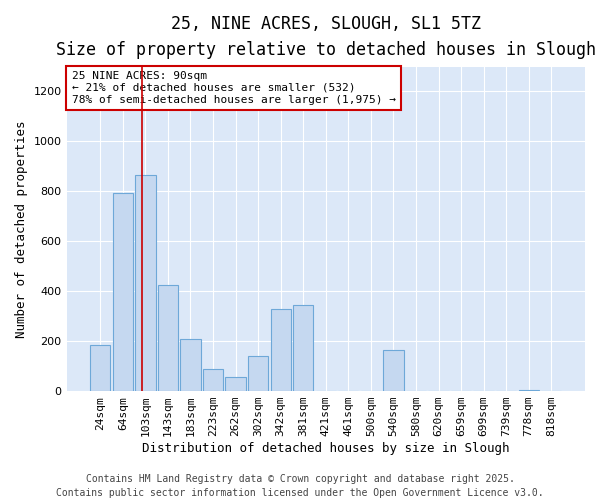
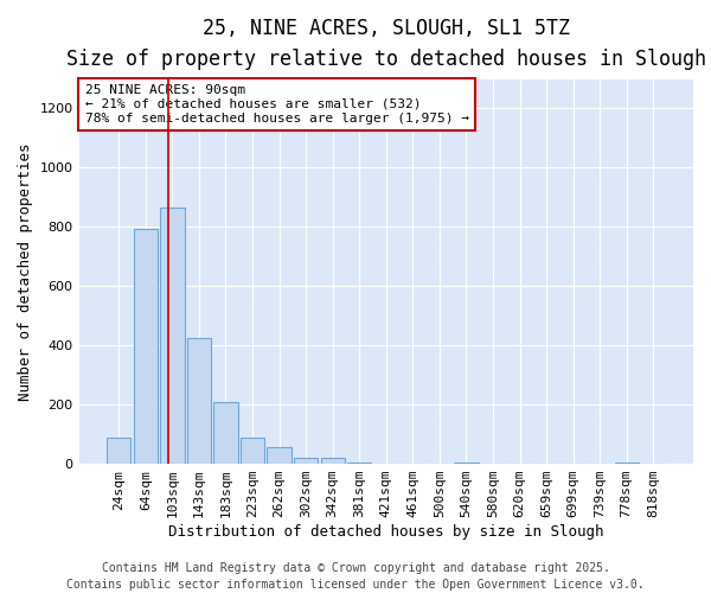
24sqm: 185 -> 90
302sqm: 140 -> 20
342sqm: 330 -> 20
381sqm: 345 -> 5
540sqm: 165 -> 5
